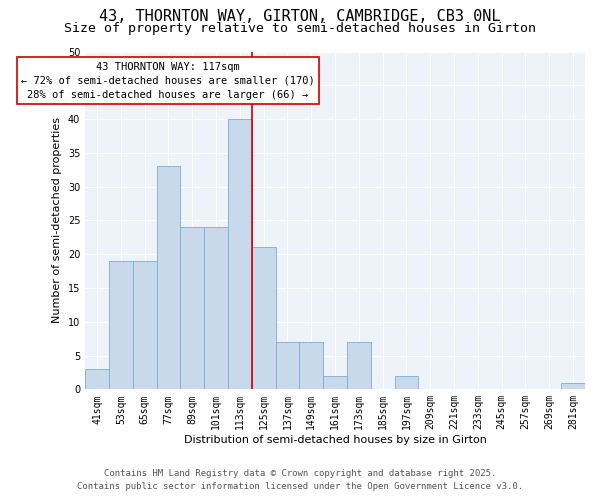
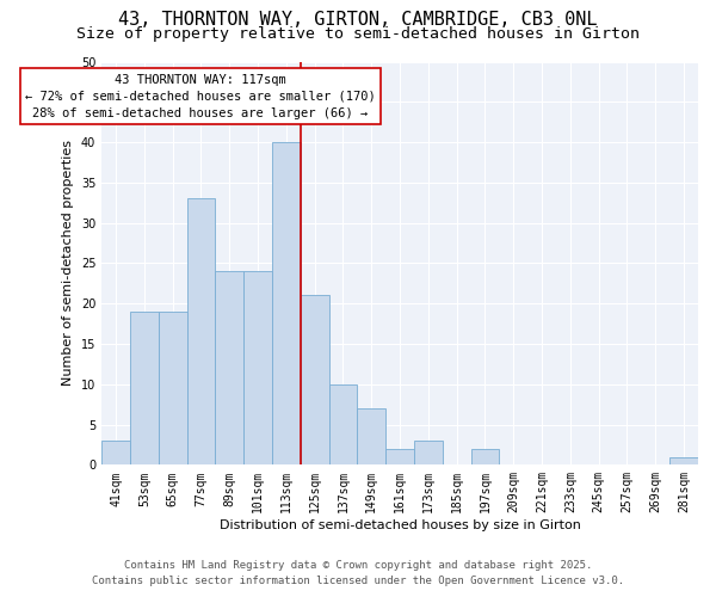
137sqm: 7 -> 10
173sqm: 7 -> 3
